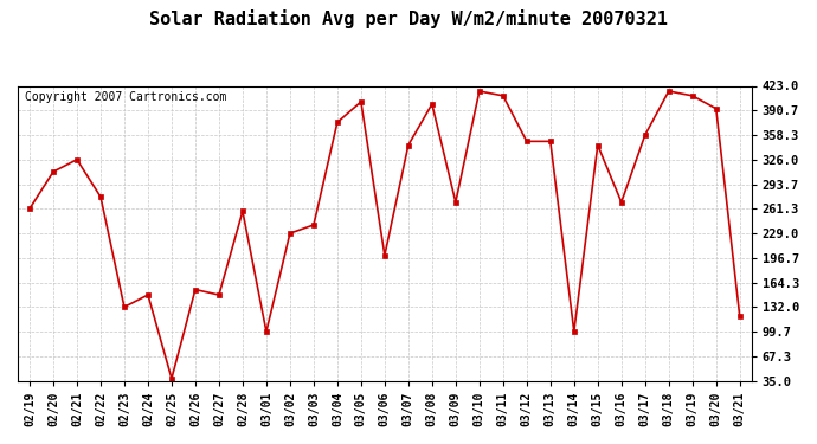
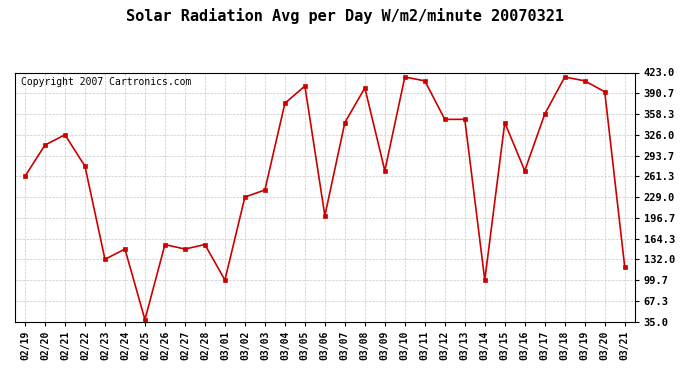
02/28: 258 -> 155
